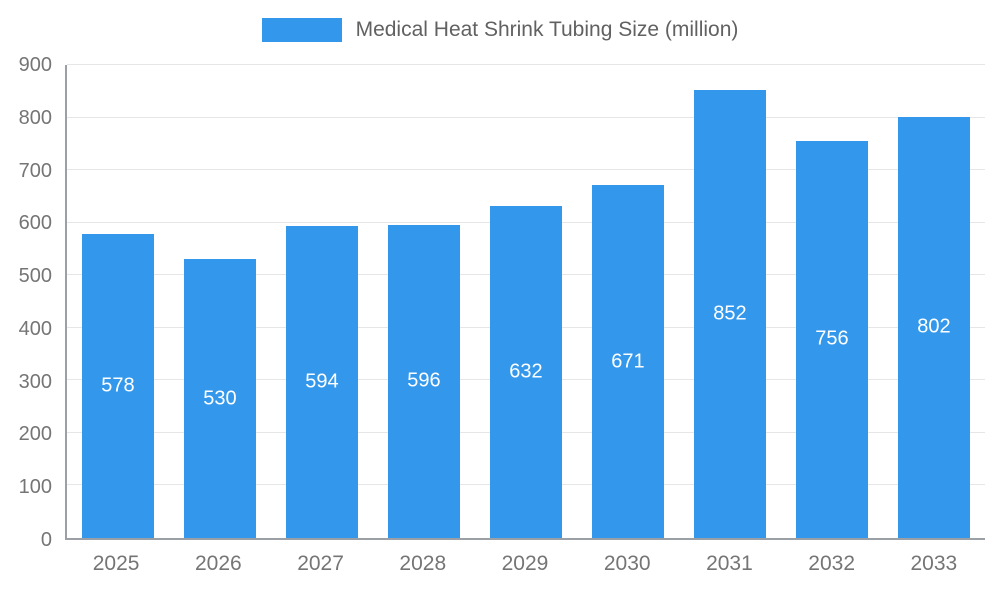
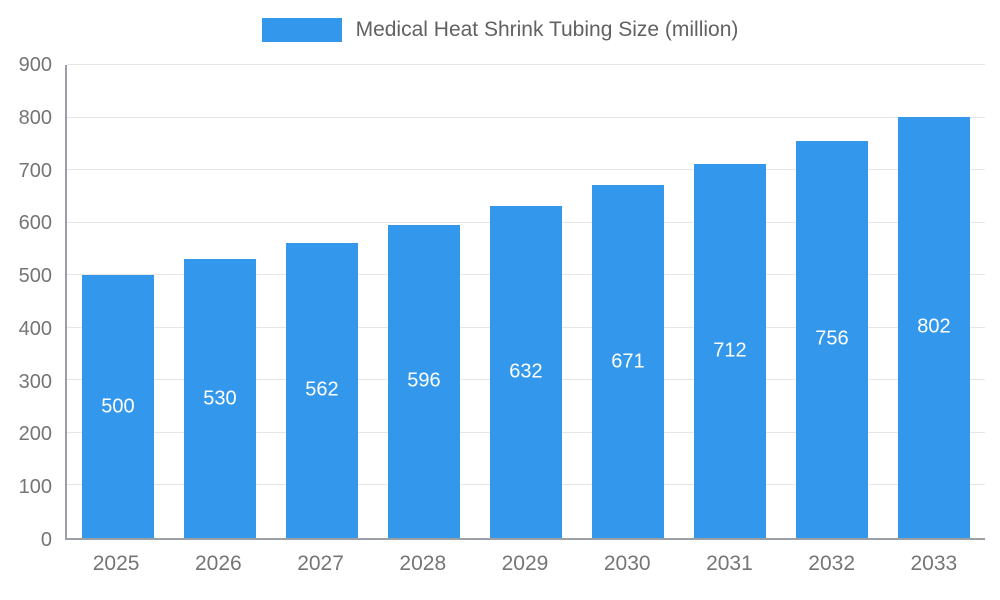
2025: 578 -> 500
2027: 594 -> 562
2031: 852 -> 712
